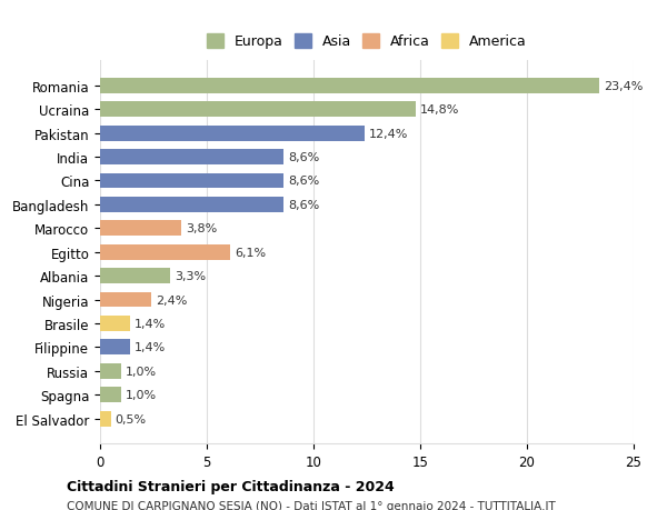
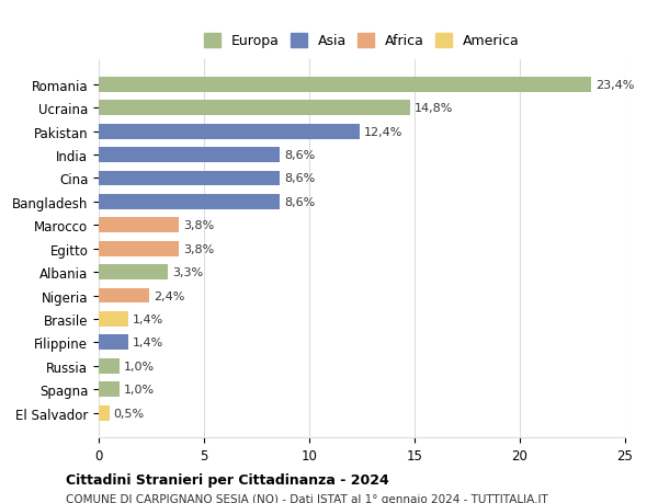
Egitto: 6,1% -> 3,8%
